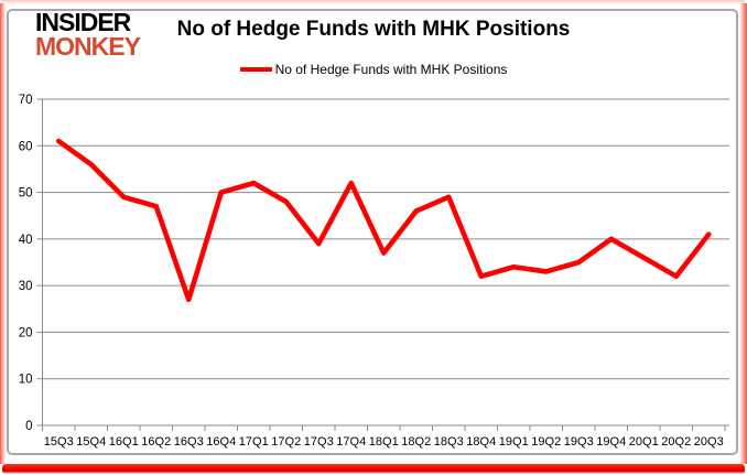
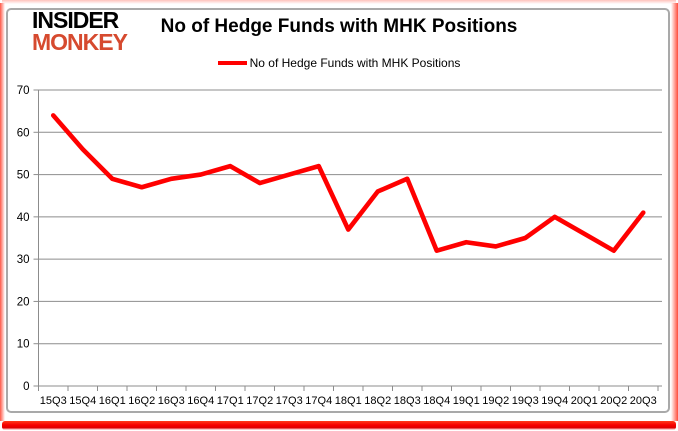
15Q3: 61 -> 64
16Q3: 27 -> 49
17Q3: 39 -> 50
